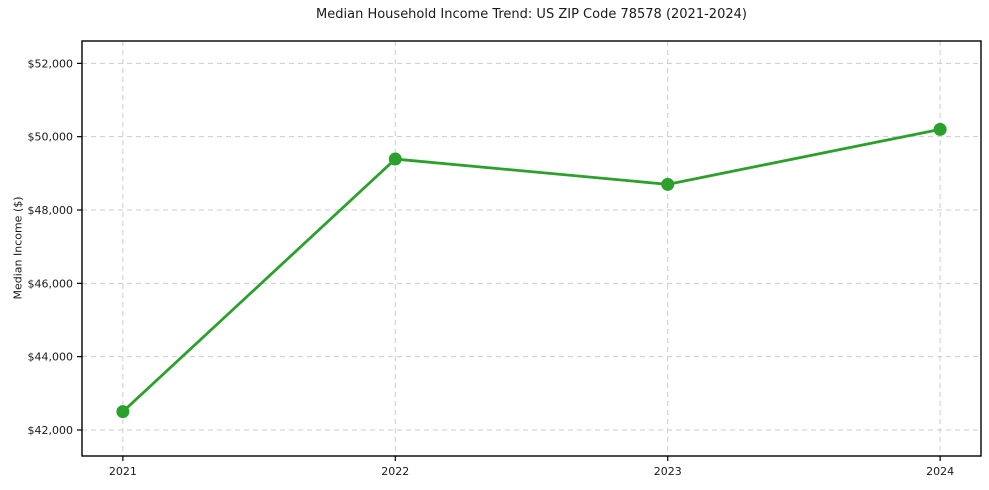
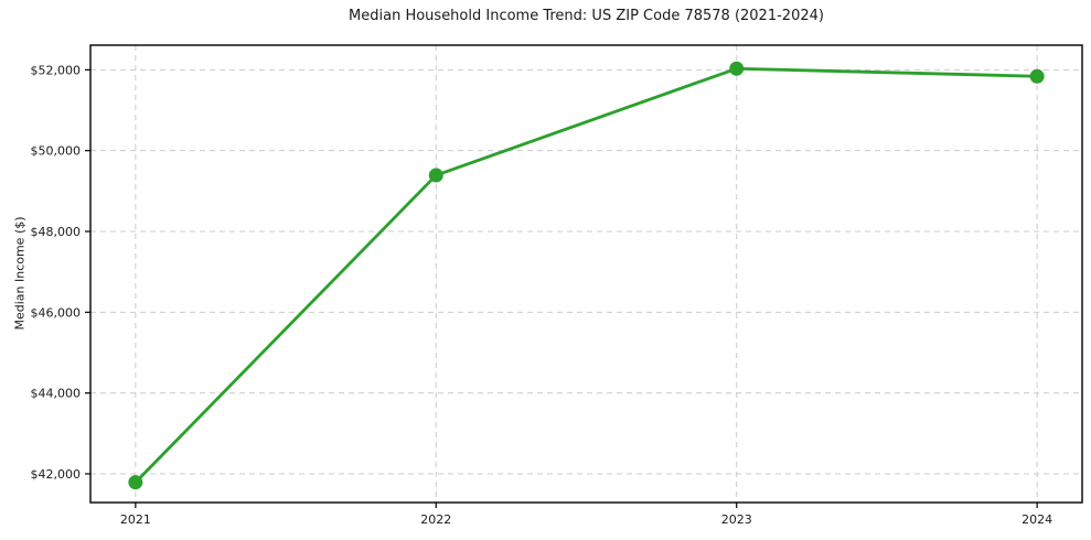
2021: $42500 -> $41800
2023: $48700 -> $52000
2024: $50200 -> $51800
